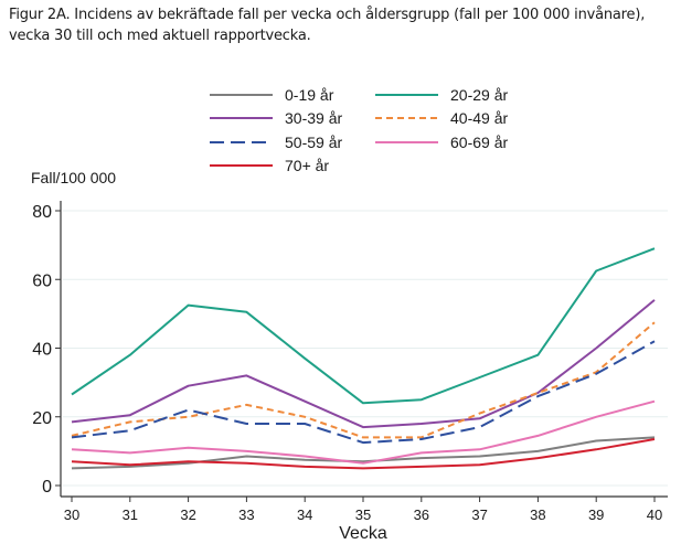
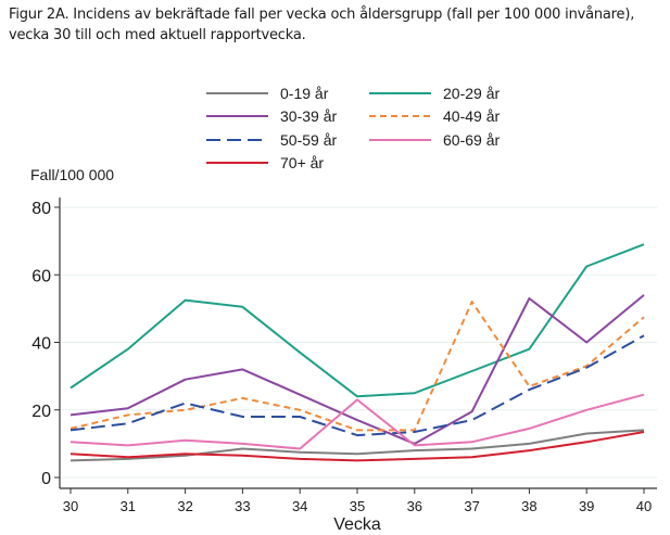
60-69 år/35: 6 -> 23
30-39 år/36: 18 -> 10
40-49 år/37: 21 -> 52
30-39 år/38: 27 -> 53
